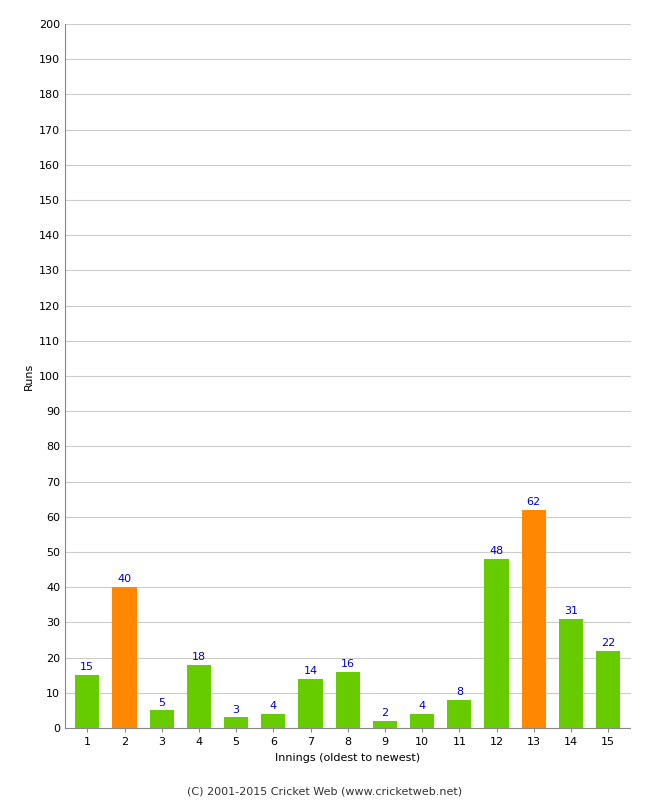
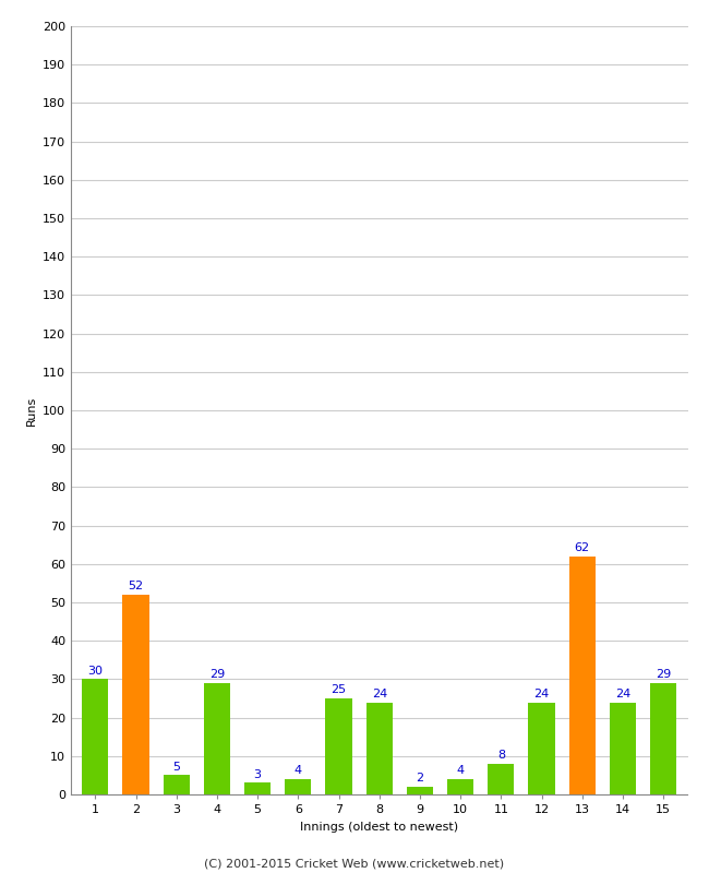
1: 15 -> 30
2: 40 -> 52
4: 18 -> 29
7: 14 -> 25
8: 16 -> 24
12: 48 -> 24
14: 31 -> 24
15: 22 -> 29
